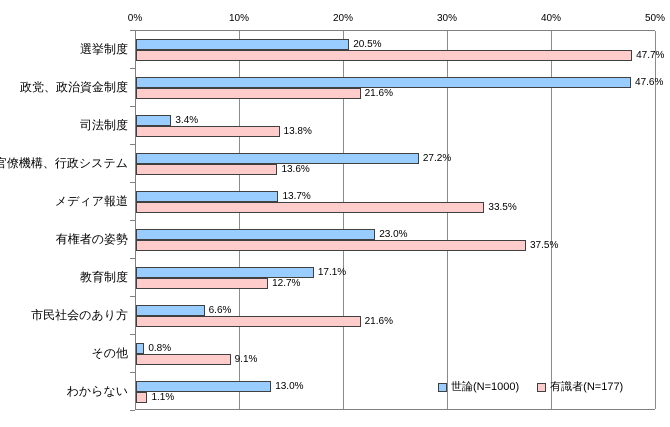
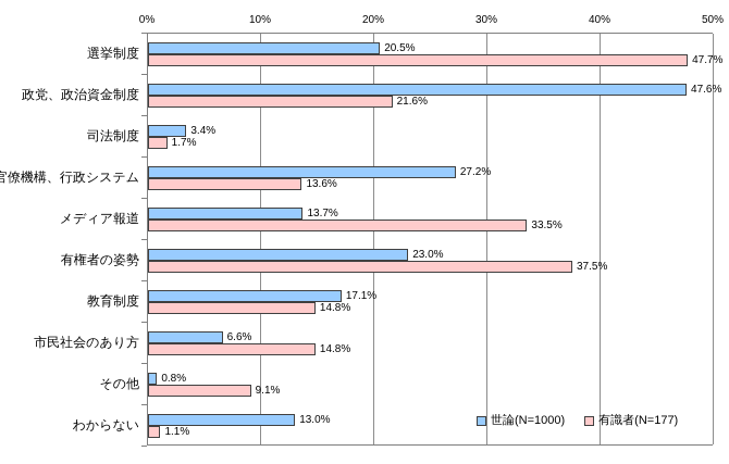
有識者(N=177)/司法制度: 13.8% -> 1.7%
有識者(N=177)/教育制度: 12.7% -> 14.8%
有識者(N=177)/市民社会のあり方: 21.6% -> 14.8%
